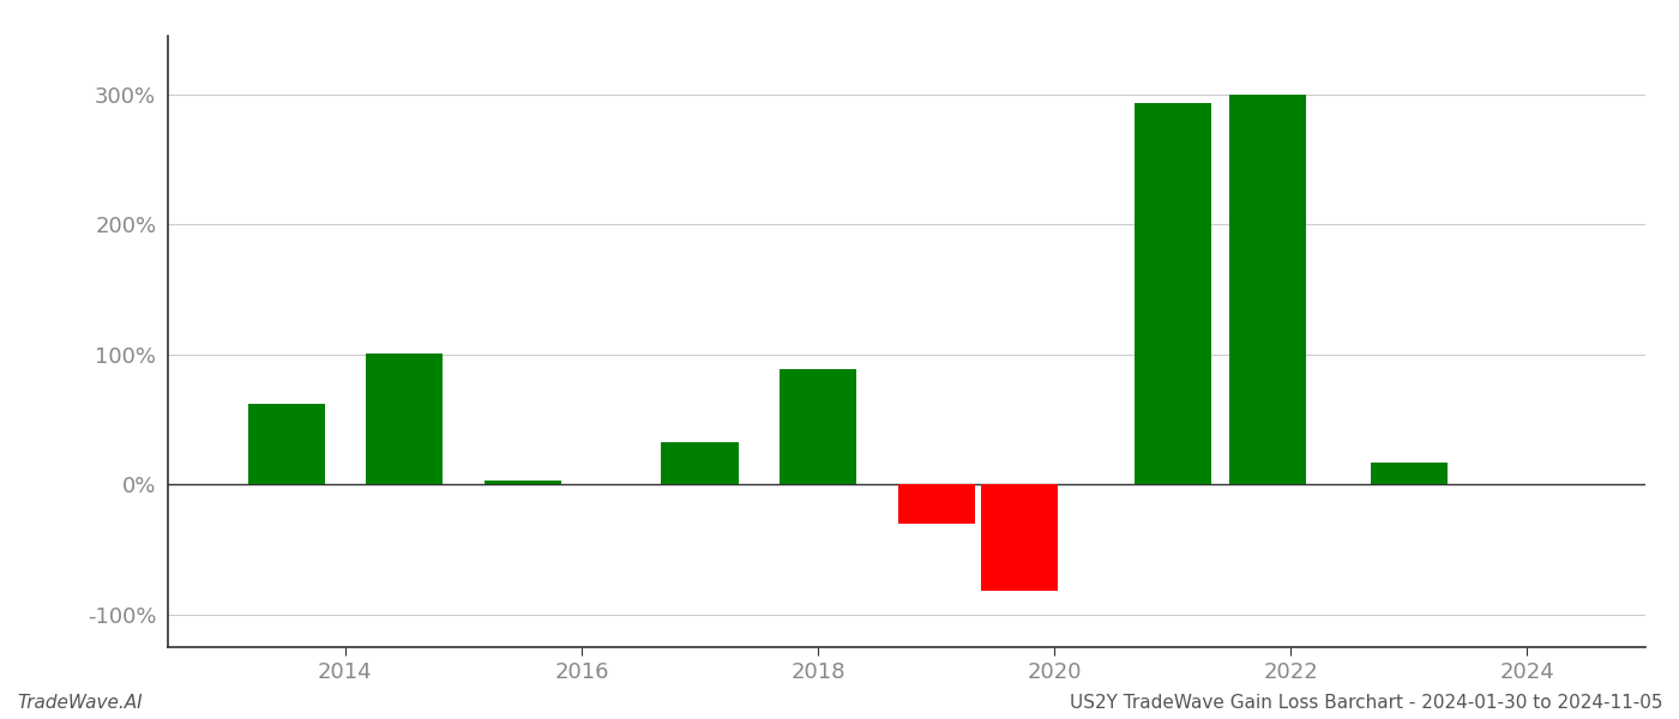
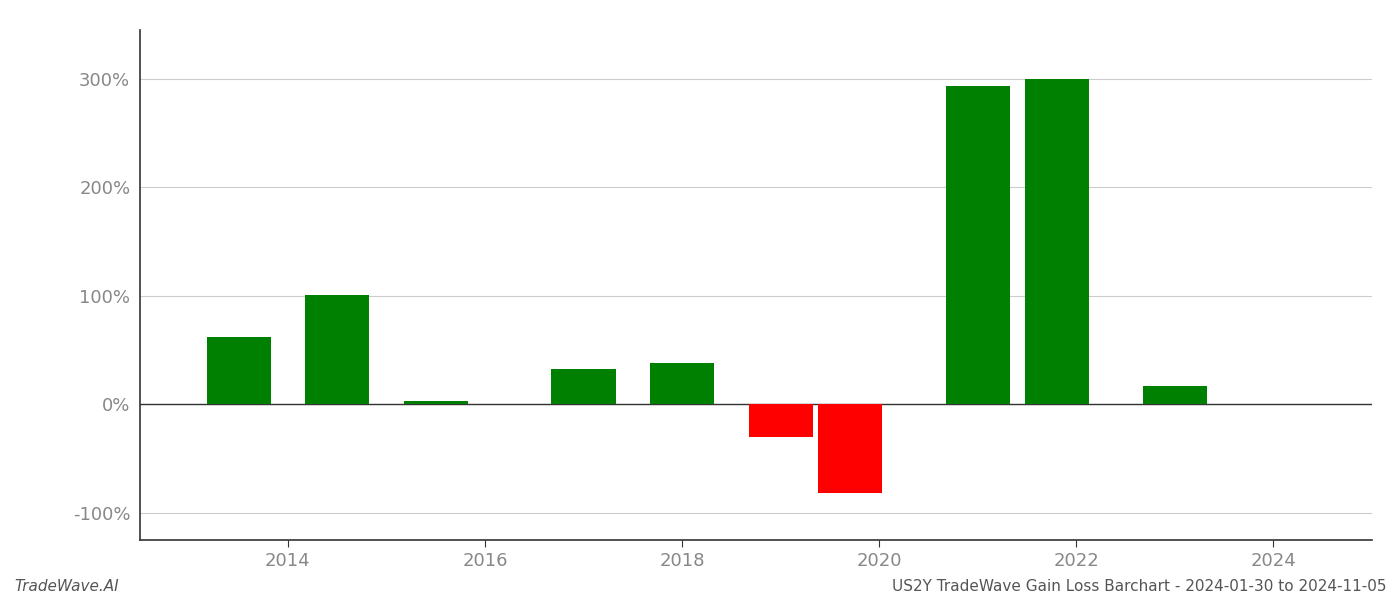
2018: 89% -> 38%
